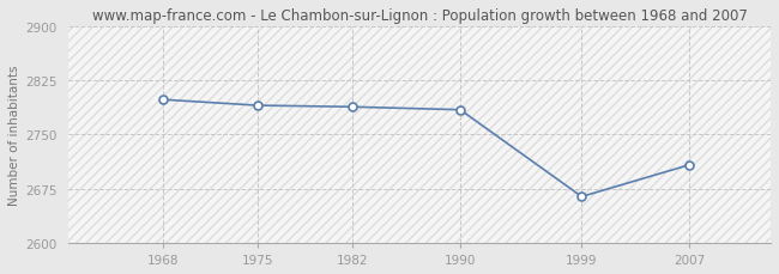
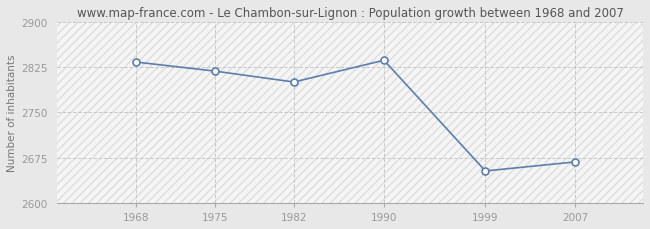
1968: 2798 -> 2833
1975: 2790 -> 2818
1982: 2788 -> 2800
1990: 2784 -> 2836
1999: 2664 -> 2653
2007: 2708 -> 2668
